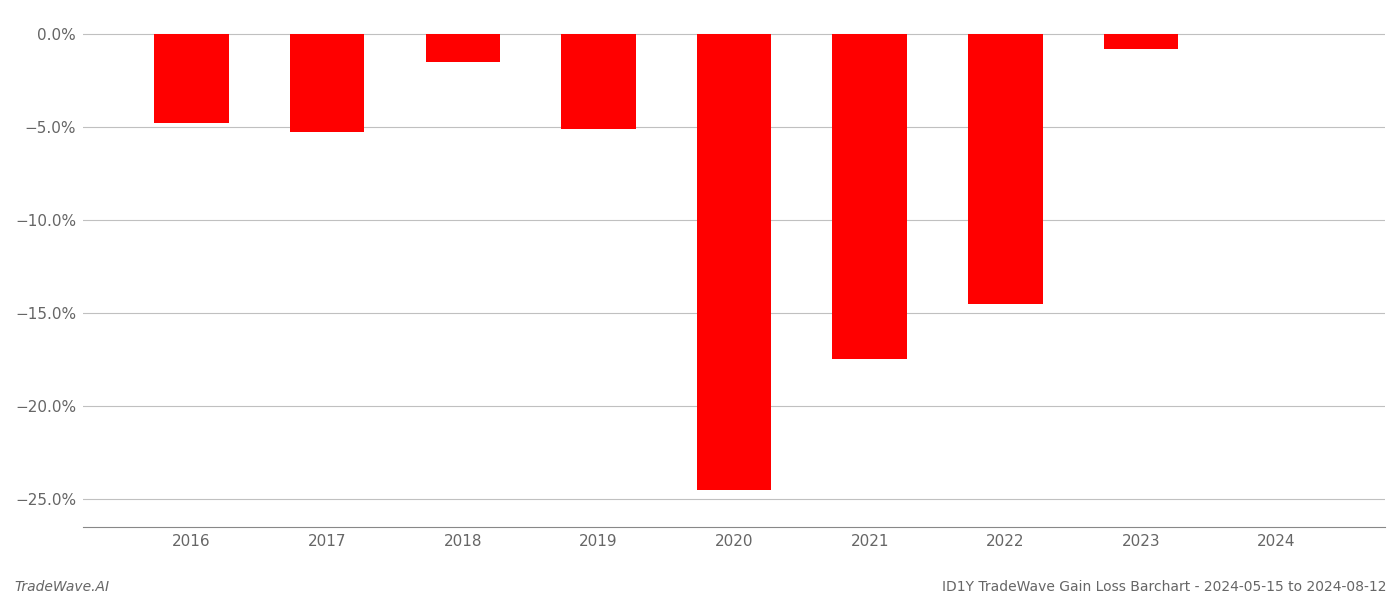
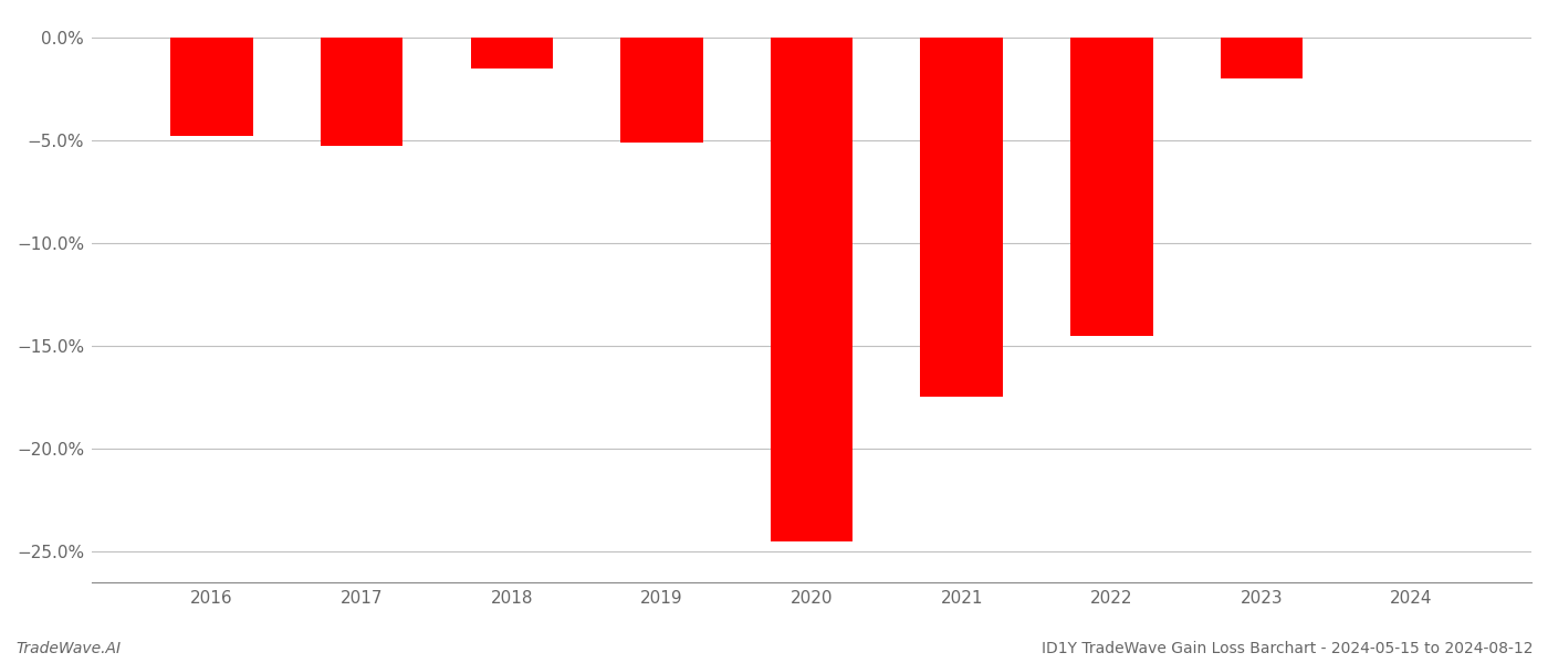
2023: -0.8% -> -2.0%
